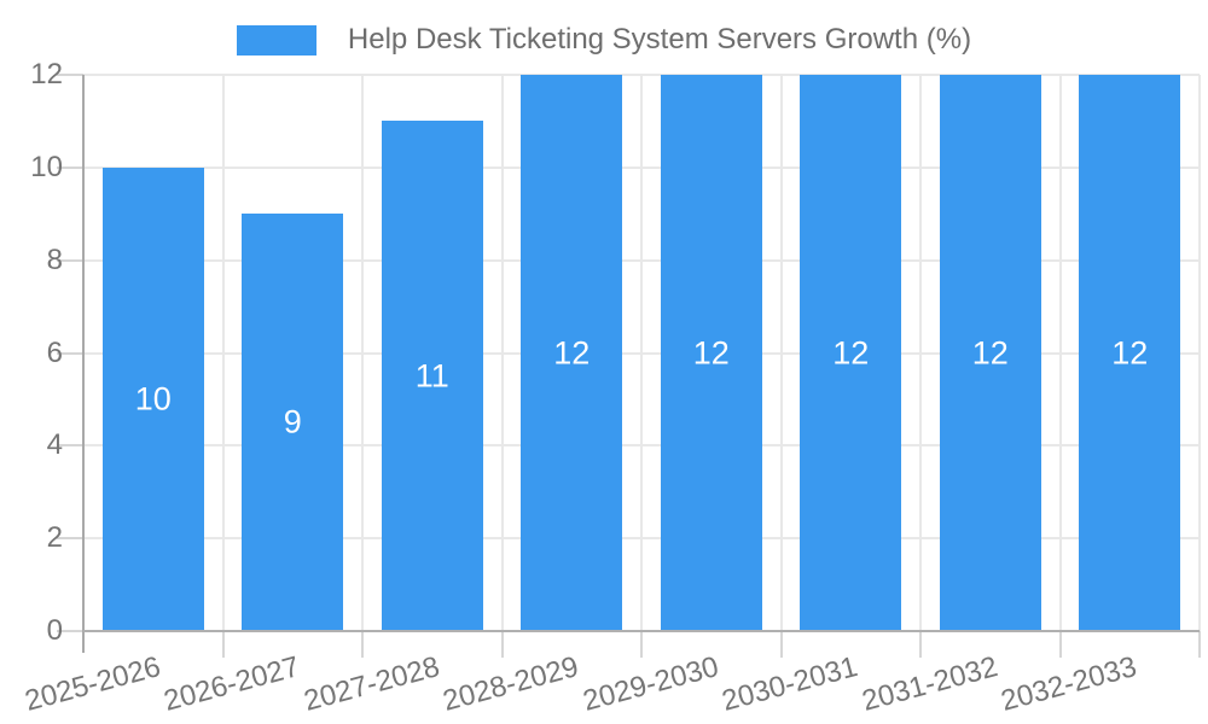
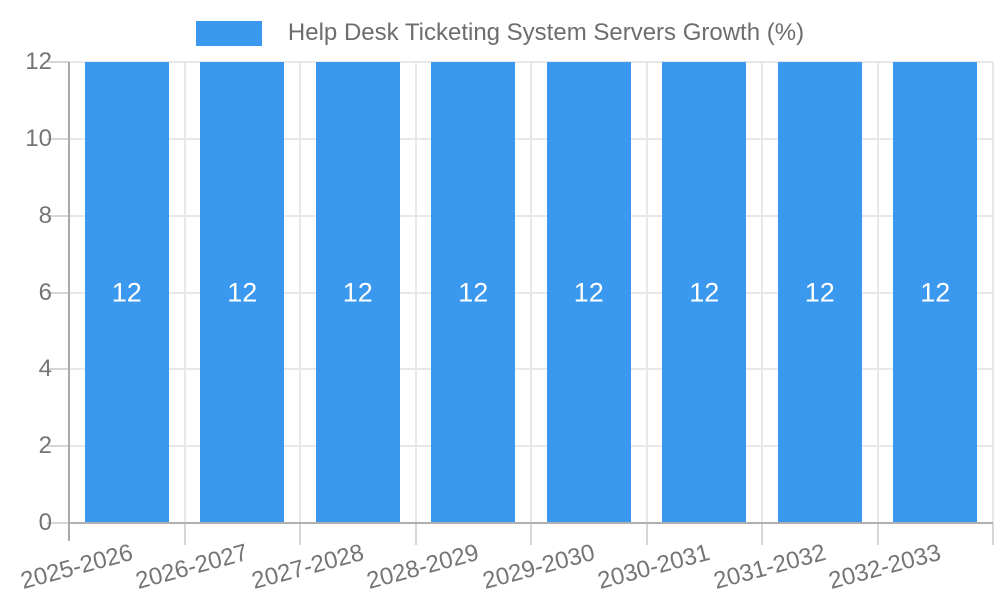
2025-2026: 10 -> 12
2026-2027: 9 -> 12
2027-2028: 11 -> 12
